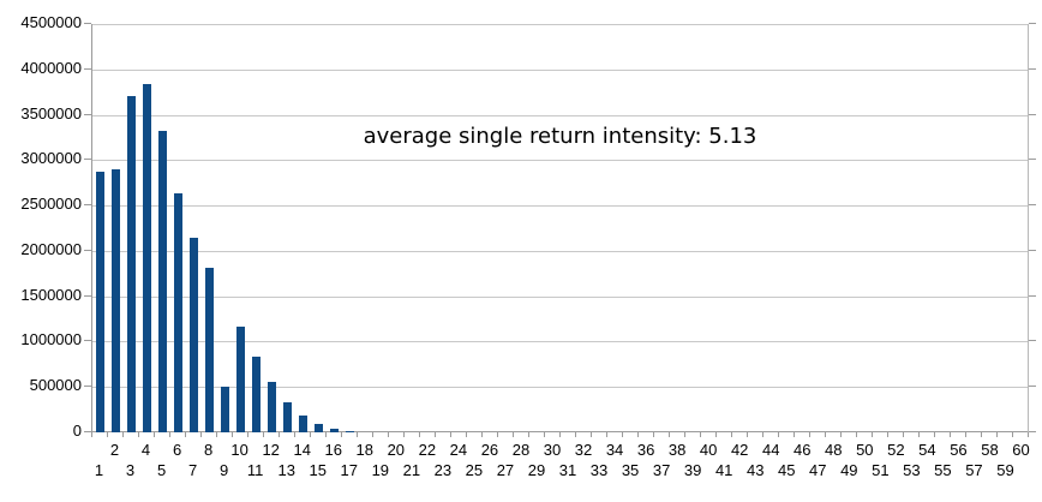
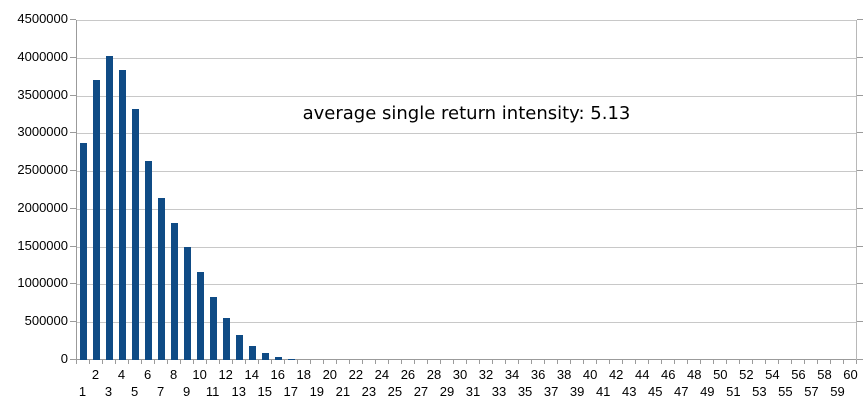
2: 2900000 -> 3700000
3: 3700000 -> 4000000
9: 500000 -> 1500000
